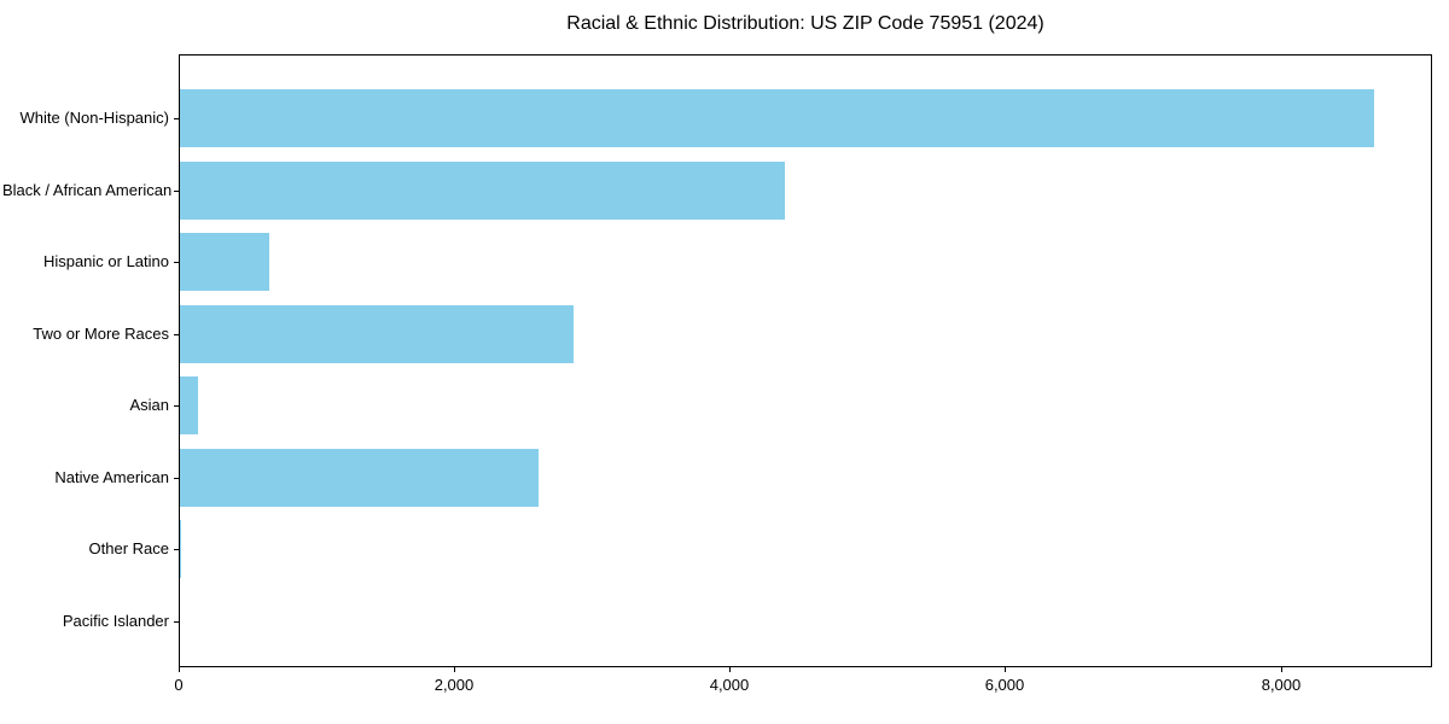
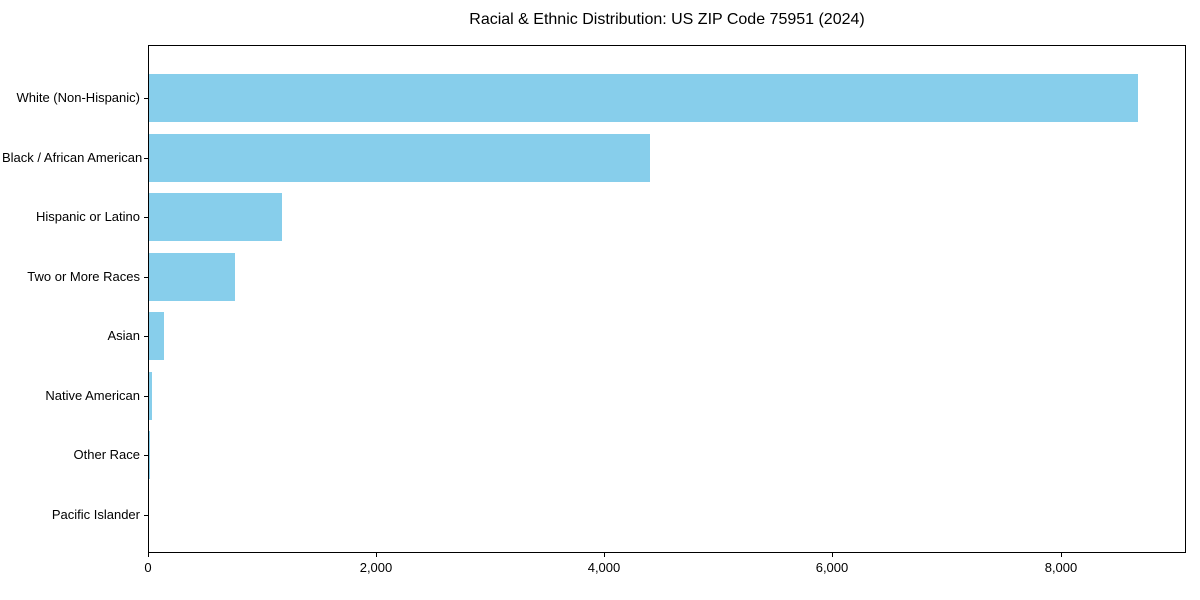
Hispanic or Latino: 650 -> 1170
Two or More Races: 2860 -> 750
Native American: 2600 -> 20
